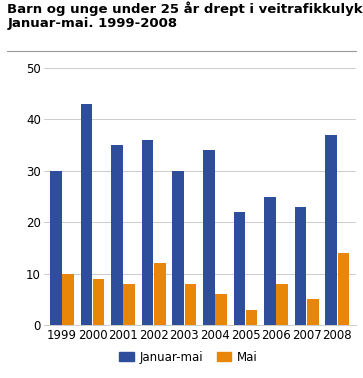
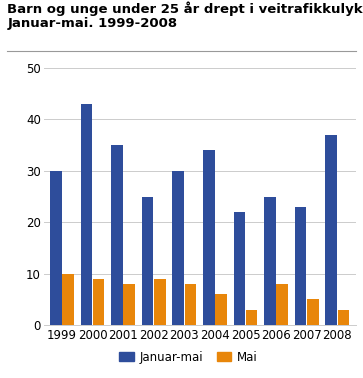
Januar-mai/2002: 36 -> 25
Mai/2002: 12 -> 9
Mai/2008: 14 -> 3
